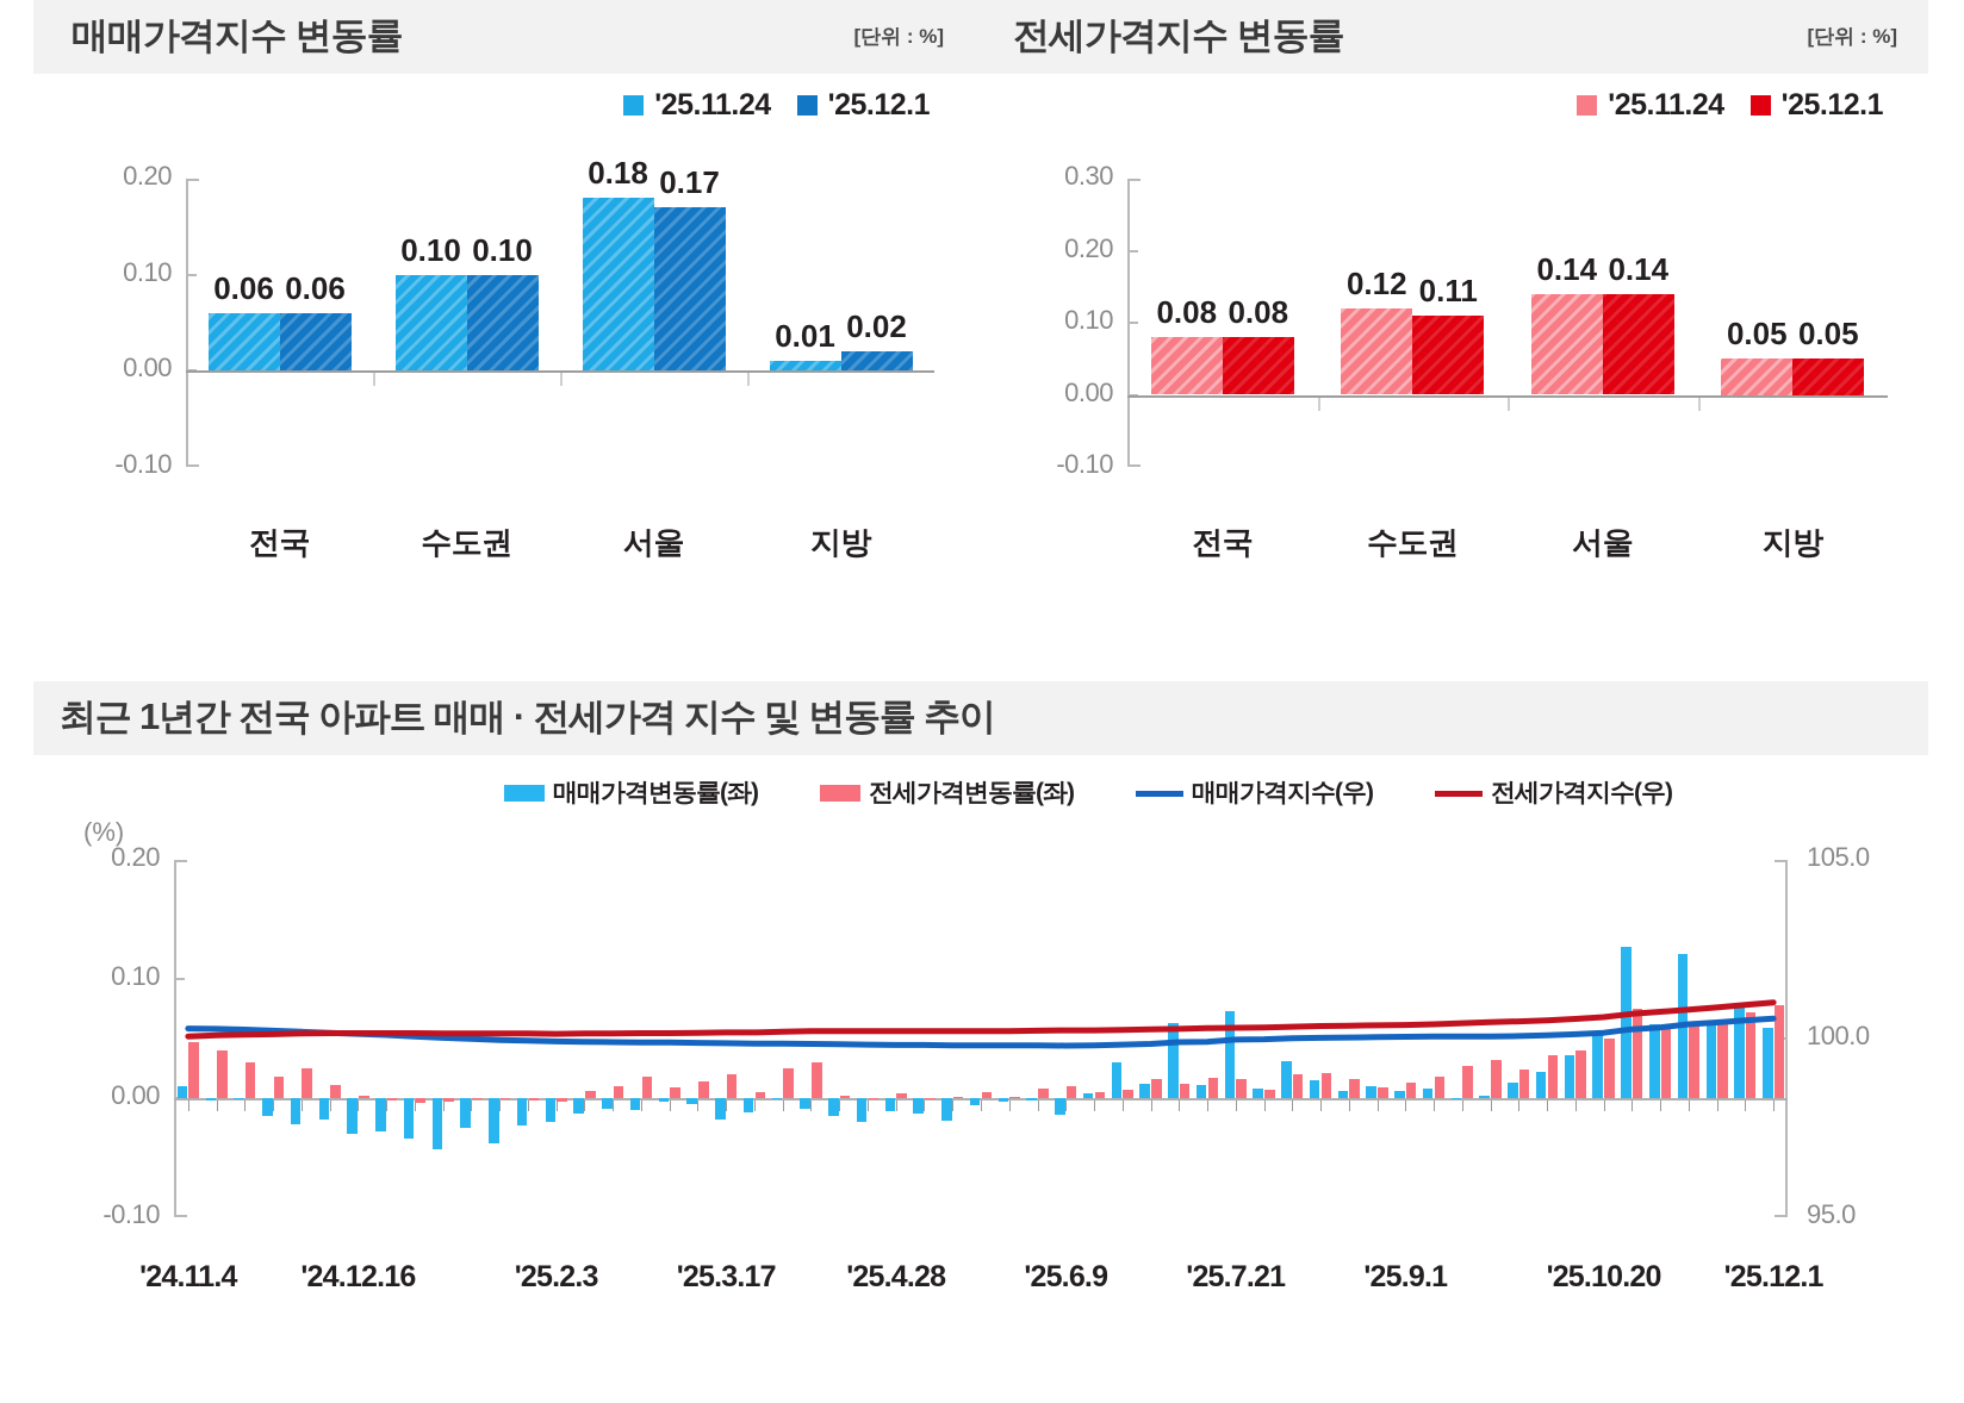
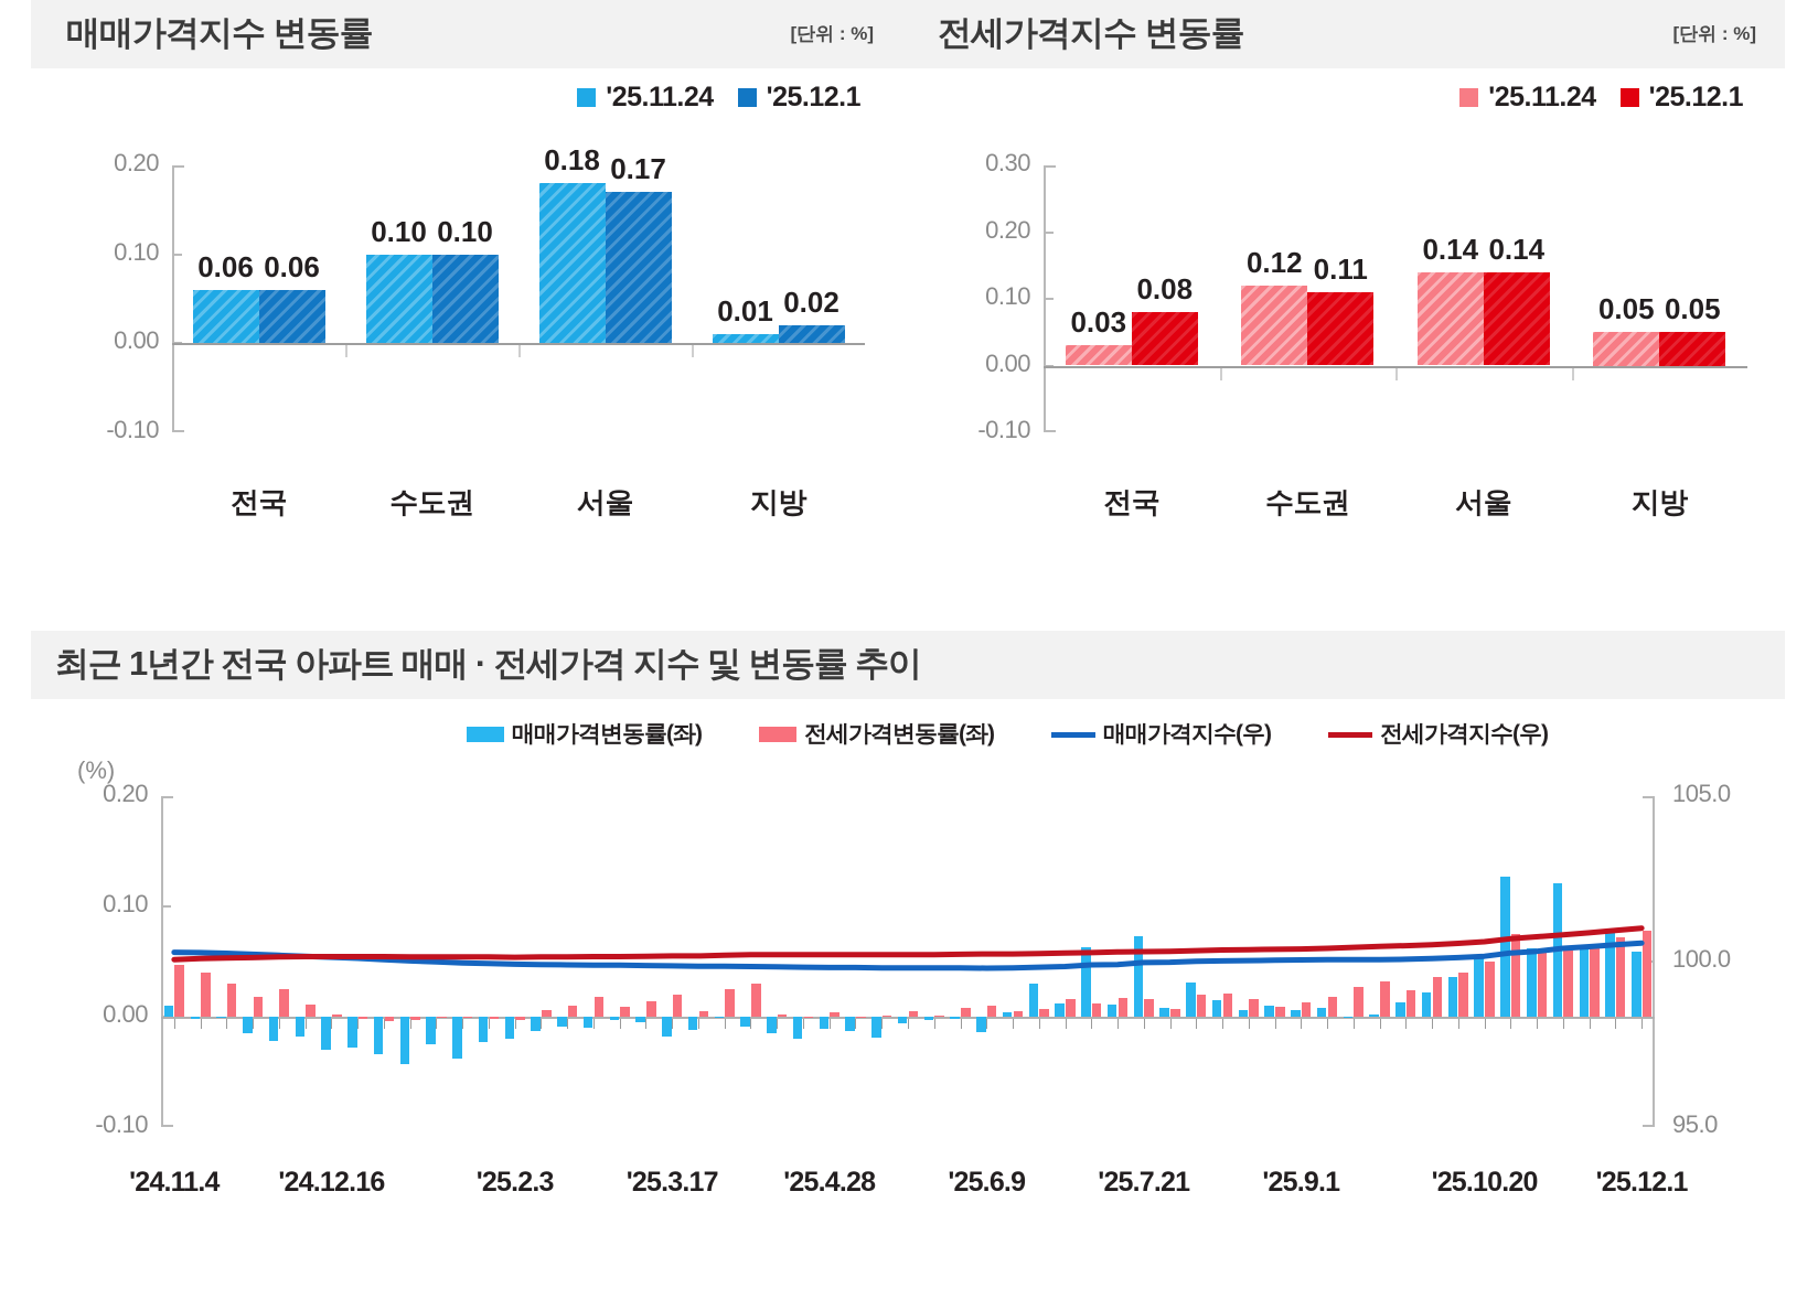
전세가격지수 변동률/'25.11.24/전국: 0.08 -> 0.03
